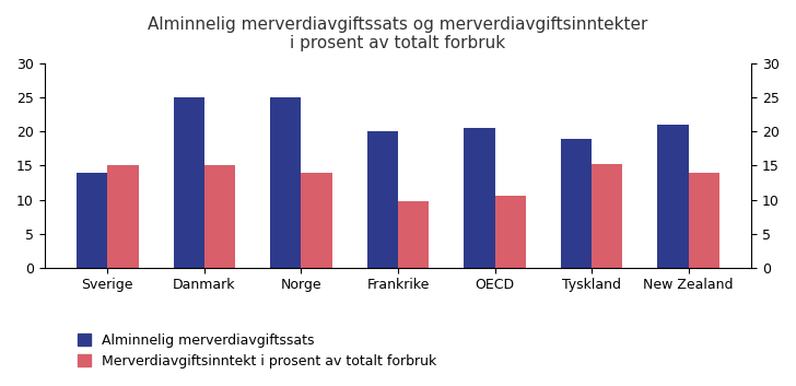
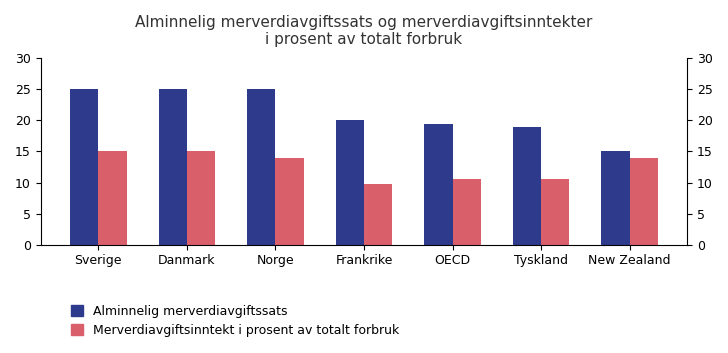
Alminnelig merverdiavgiftssats/Sverige: 14.0 -> 25.0
Alminnelig merverdiavgiftssats/OECD: 20.6 -> 19.4
Merverdiavgiftsinntekt i prosent av totalt forbruk/Tyskland: 15.2 -> 10.5
Alminnelig merverdiavgiftssats/New Zealand: 21.0 -> 15.0
